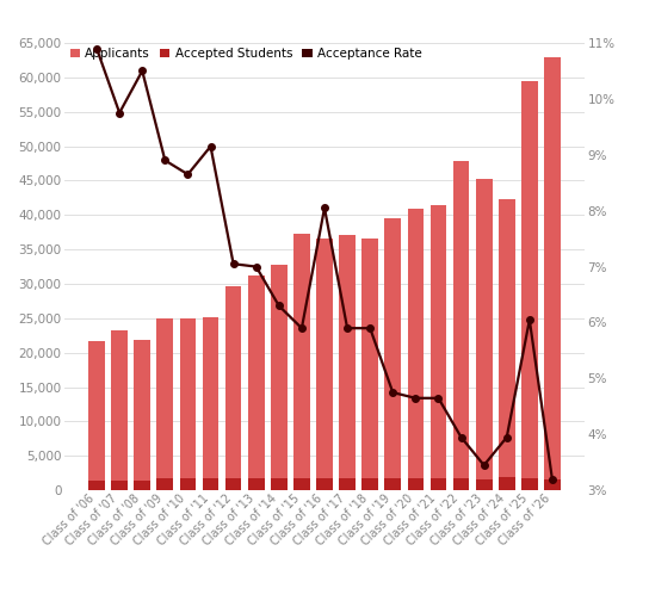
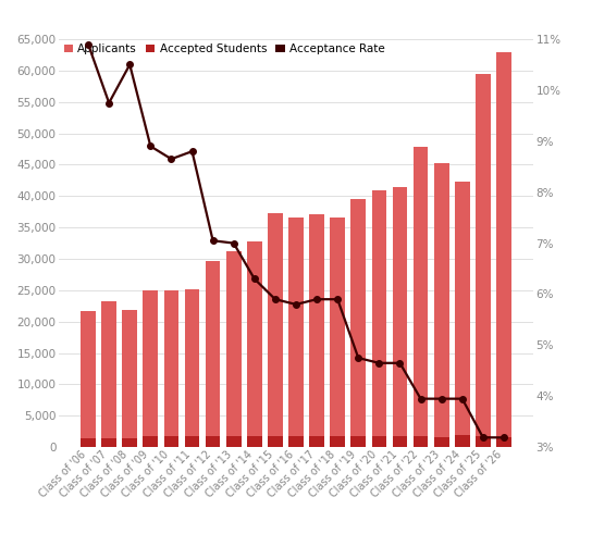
Acceptance Rate/Class of '11: 9.15% -> 8.80%
Acceptance Rate/Class of '16: 8.05% -> 5.80%
Acceptance Rate/Class of '23: 3.45% -> 3.95%
Acceptance Rate/Class of '25: 6.05% -> 3.19%
